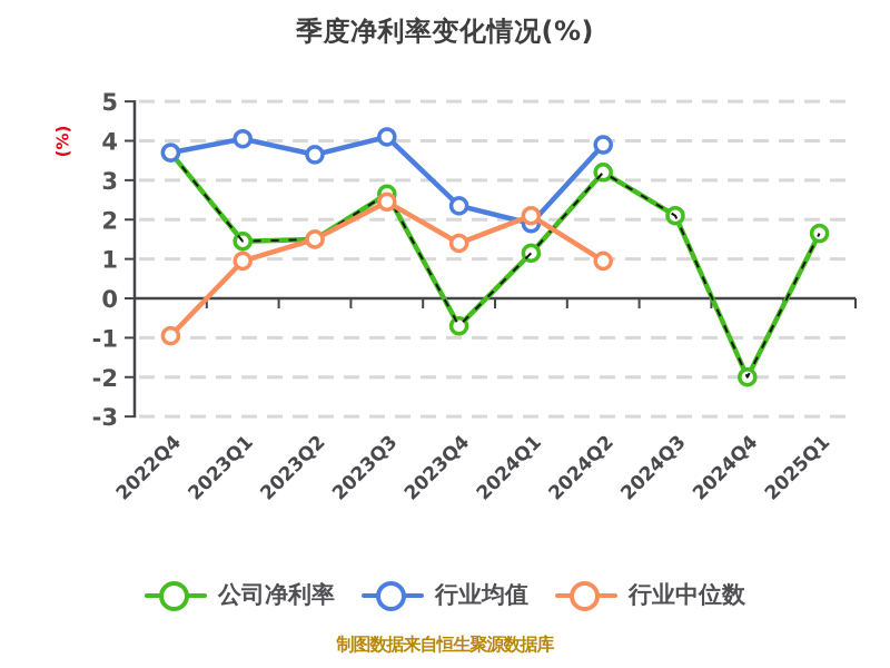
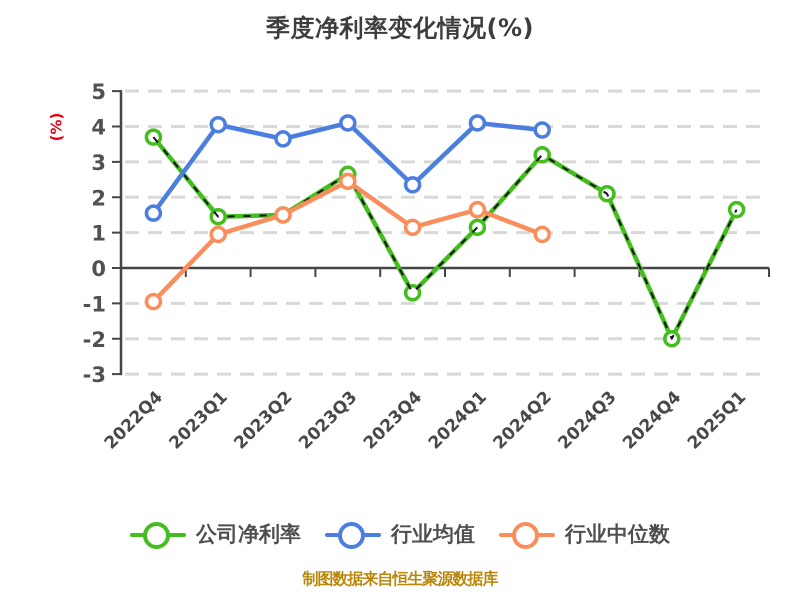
行业均值/2022Q4: 3.7 -> 1.6
行业中位数/2023Q4: 1.4 -> 1.1
行业均值/2024Q1: 1.9 -> 4.1
行业中位数/2024Q1: 2.1 -> 1.6
